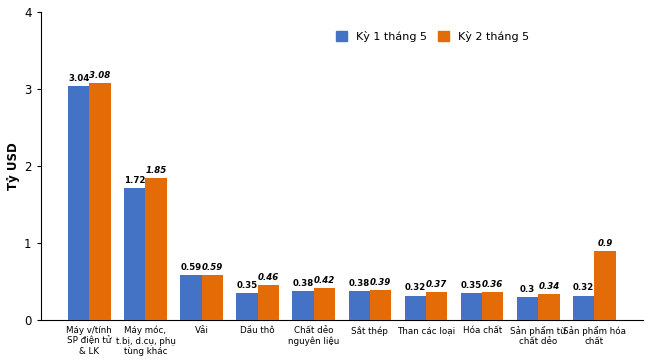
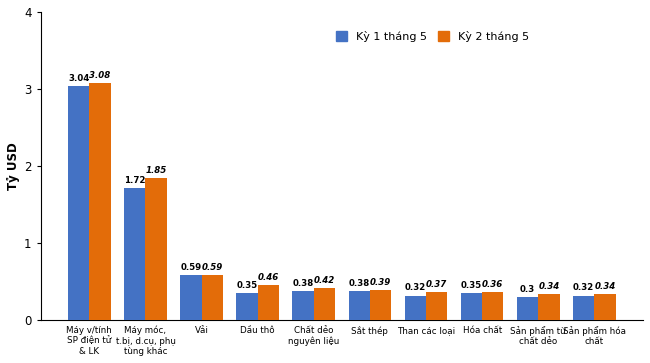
Kỳ 2 tháng 5/Sản phẩm hóa chất: 0.9 -> 0.34
